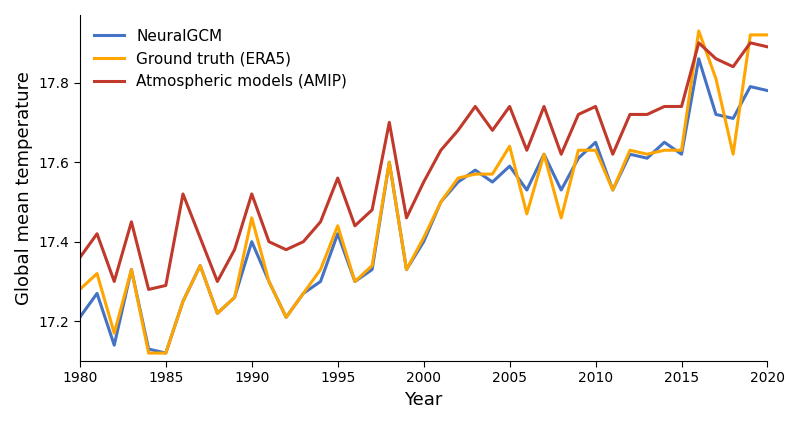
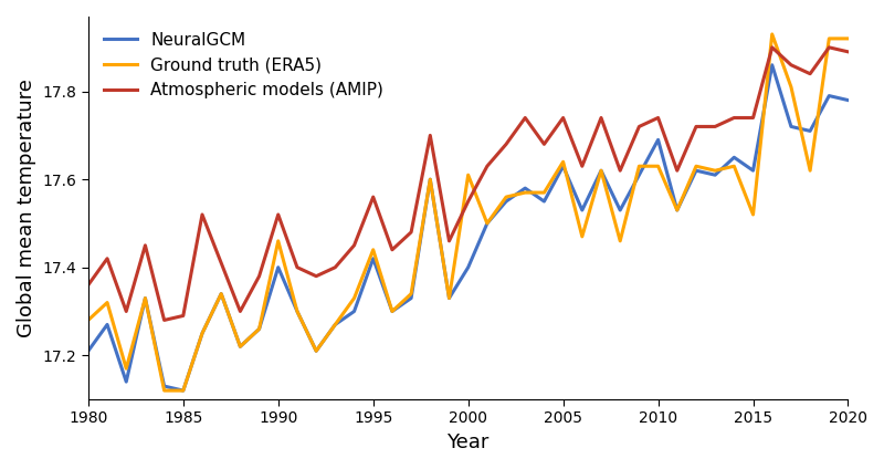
Ground truth (ERA5)/2000: 17.41 -> 17.61
NeuralGCM/2005: 17.59 -> 17.63
NeuralGCM/2010: 17.65 -> 17.69
Ground truth (ERA5)/2015: 17.63 -> 17.52
